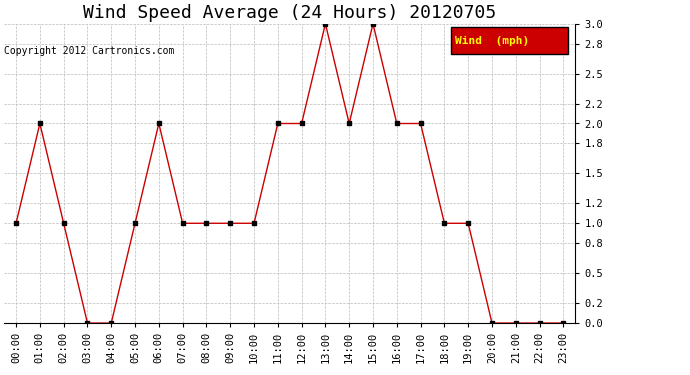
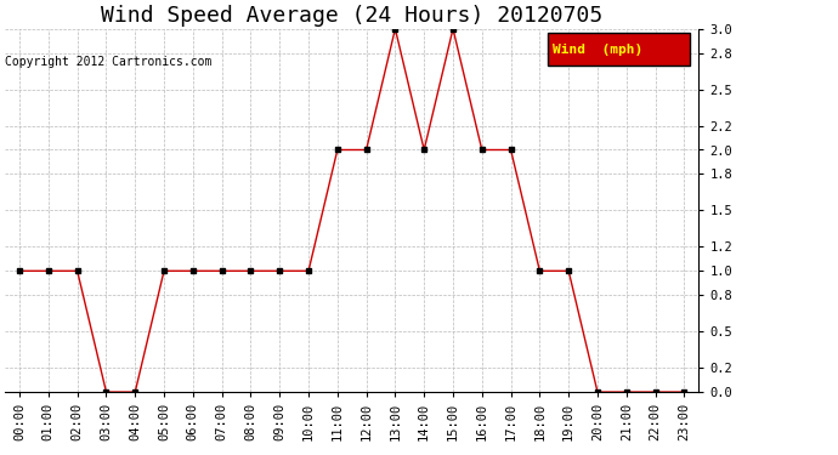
01:00: 2 -> 1
06:00: 2 -> 1
